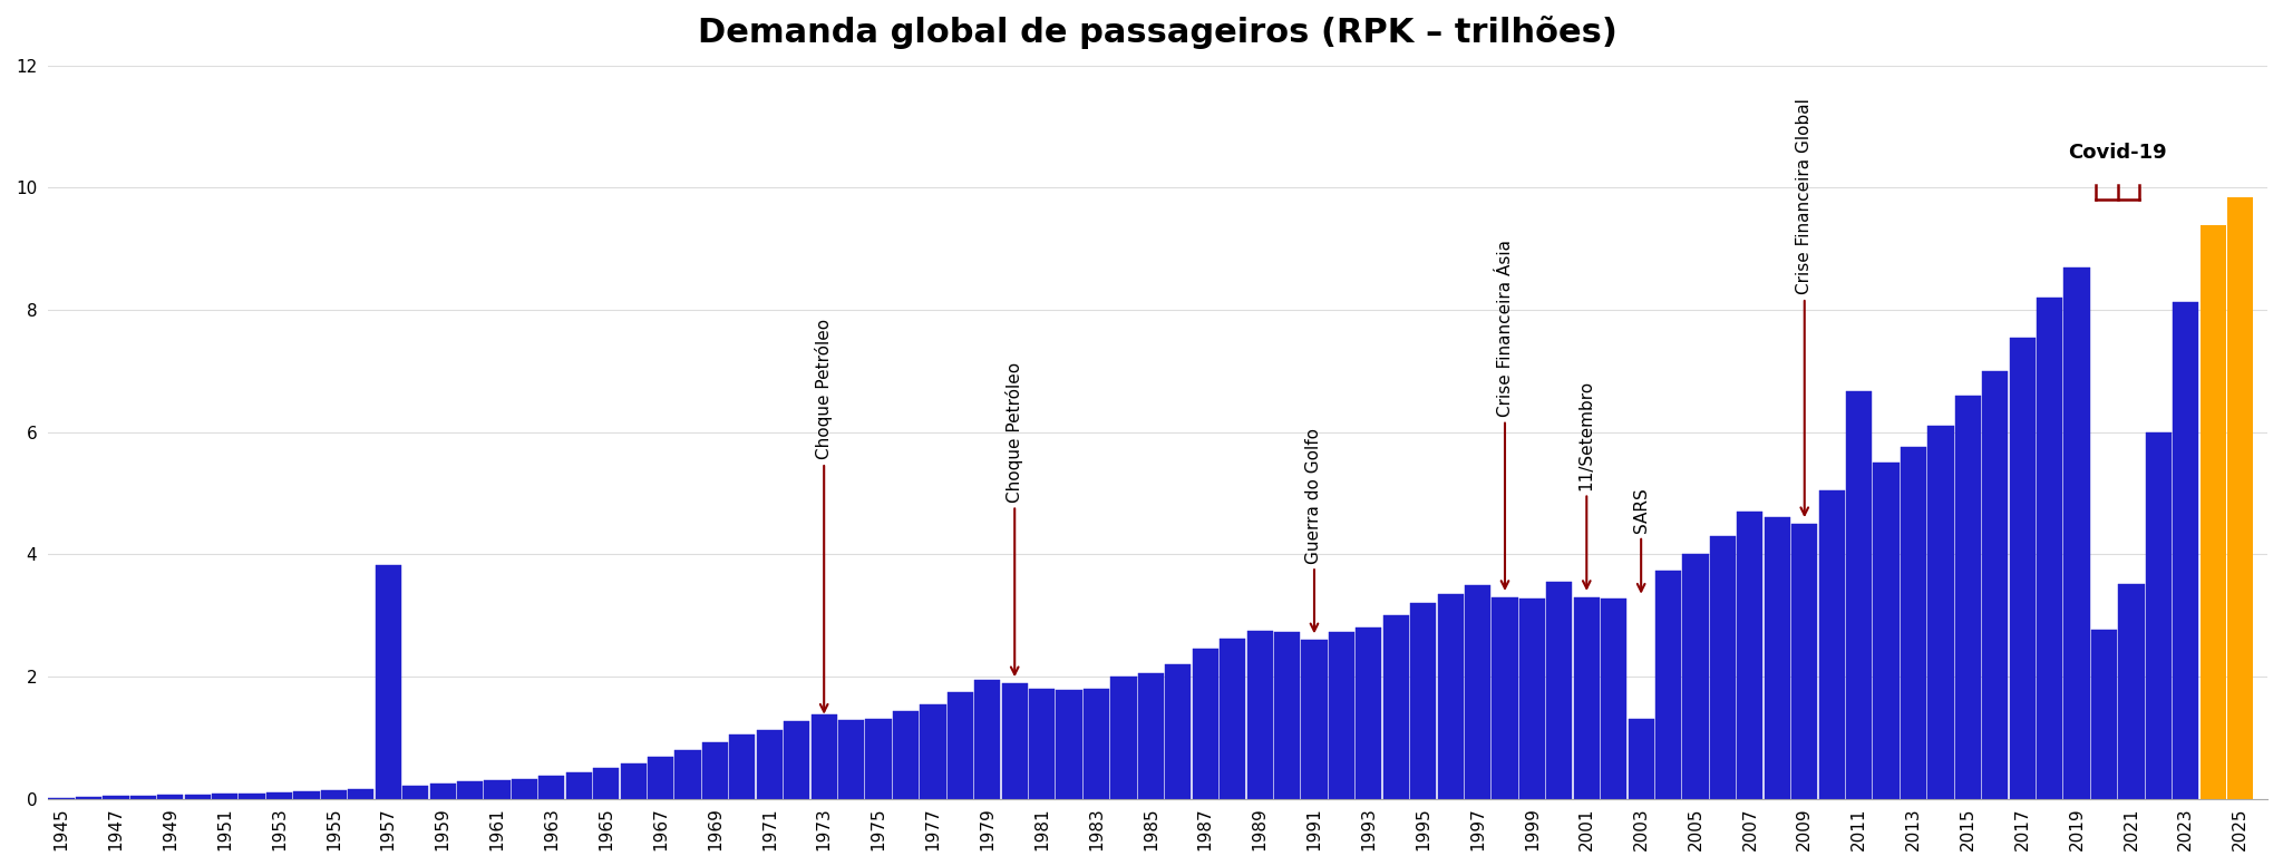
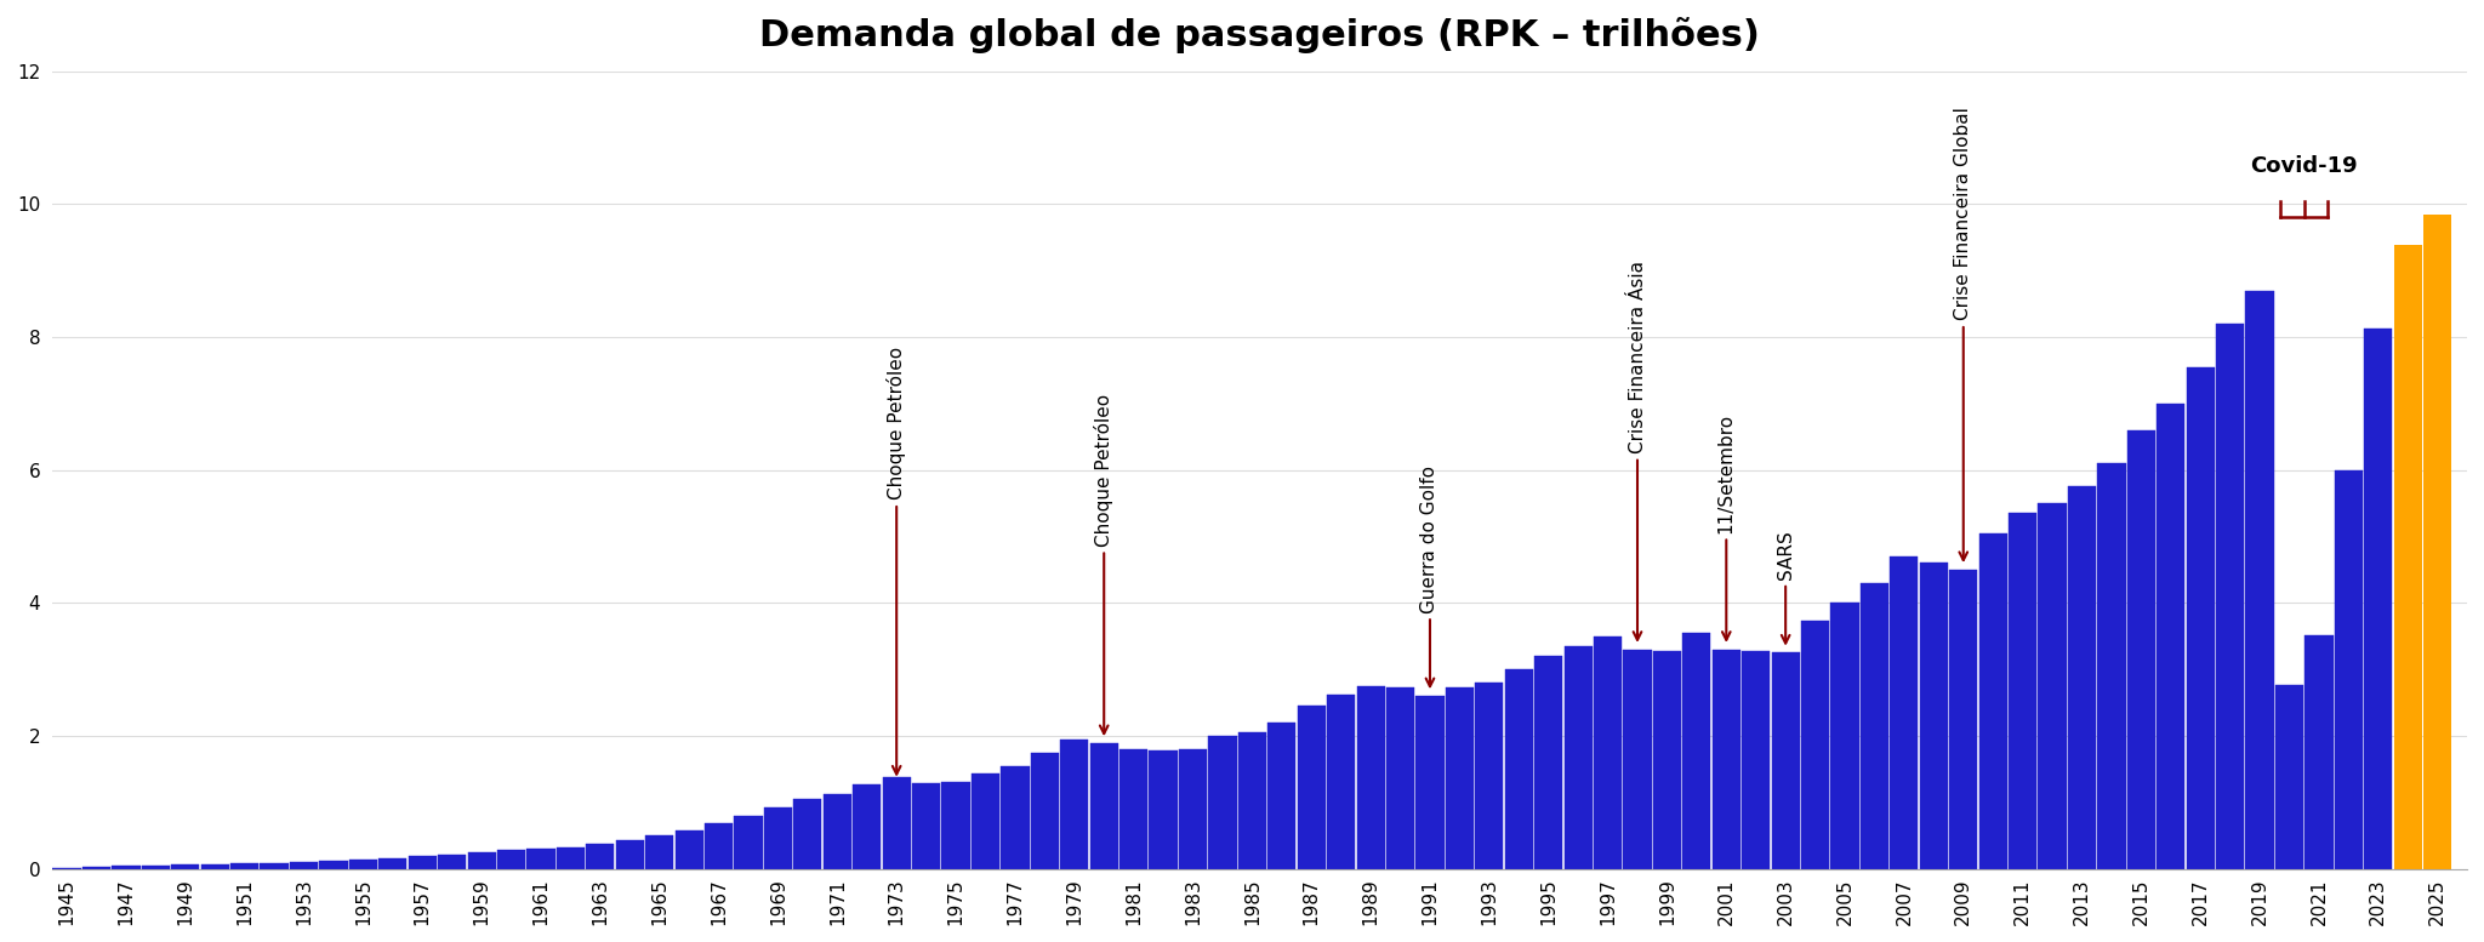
1957: 3.82 -> 0.19
2003: 1.30 -> 3.25
2011: 6.66 -> 5.35
